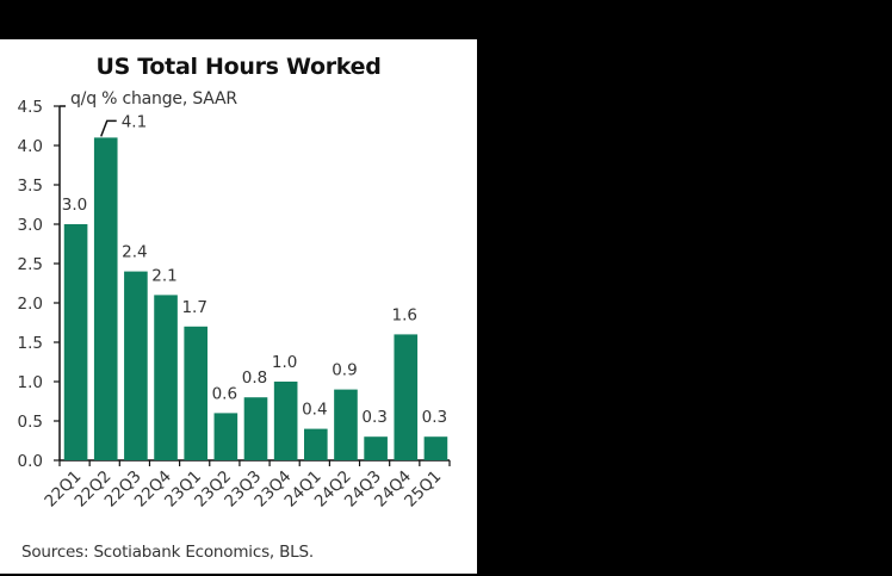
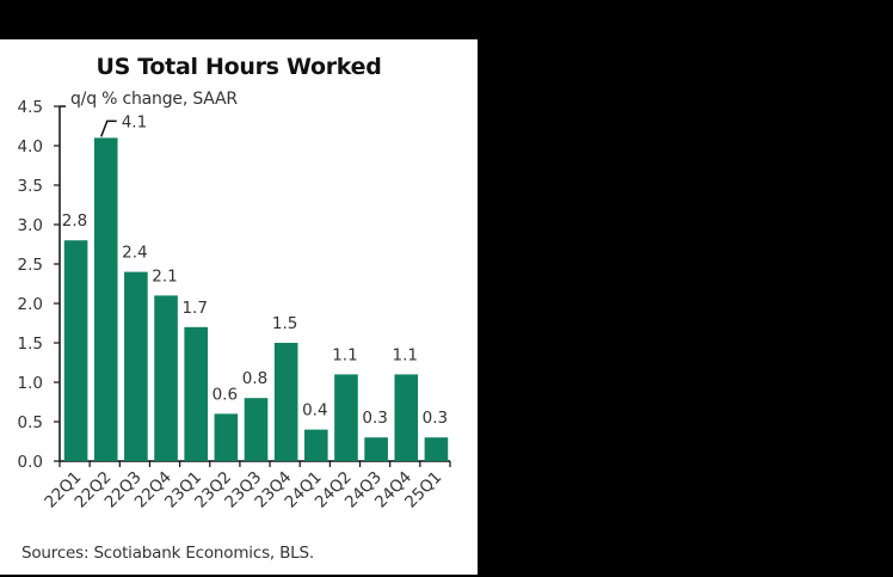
22Q1: 3.0 -> 2.8
23Q4: 1.0 -> 1.5
24Q2: 0.9 -> 1.1
24Q4: 1.6 -> 1.1
